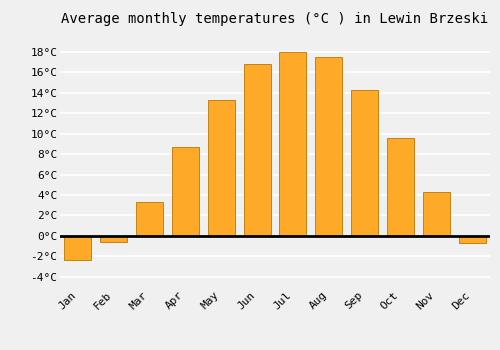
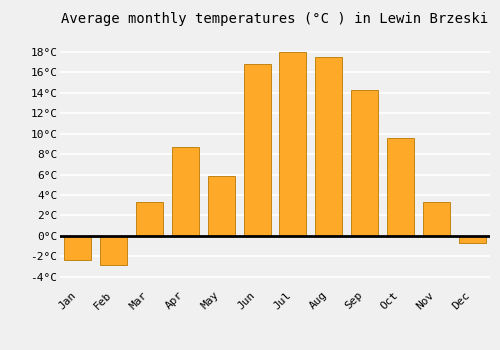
Feb: -0.6°C -> -2.8°C
May: 13.3°C -> 5.9°C
Nov: 4.3°C -> 3.3°C
